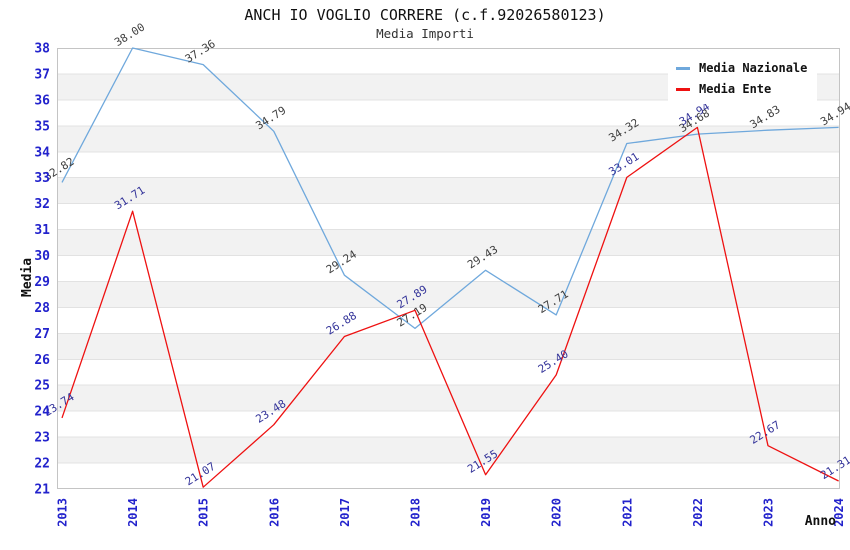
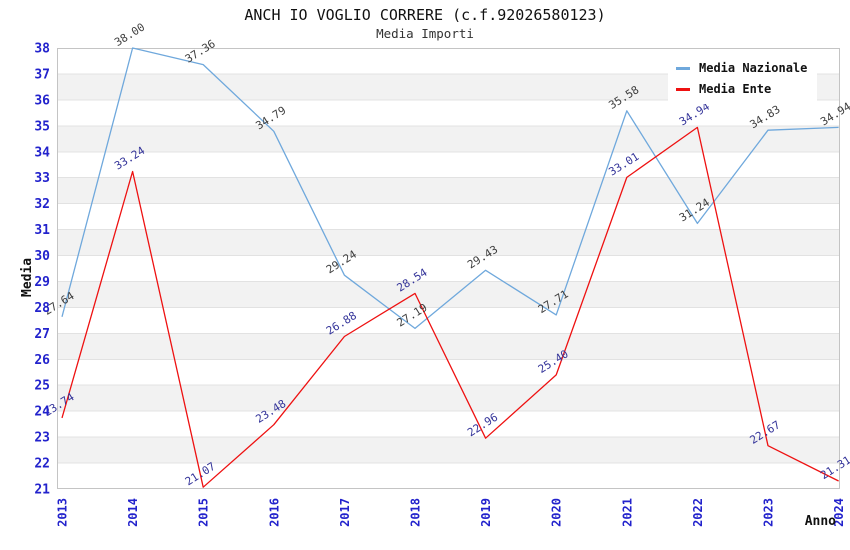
Media Nazionale/2013: 32.82 -> 27.64
Media Ente/2014: 31.71 -> 33.24
Media Ente/2018: 27.89 -> 28.54
Media Ente/2019: 21.55 -> 22.96
Media Nazionale/2021: 34.32 -> 35.58
Media Nazionale/2022: 34.68 -> 31.24
